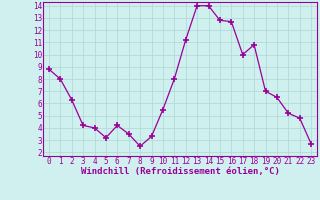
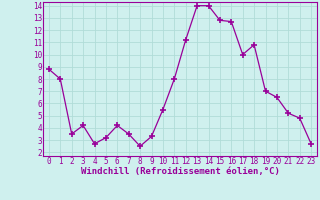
2: 6.3 -> 3.5
4: 4.0 -> 2.7
